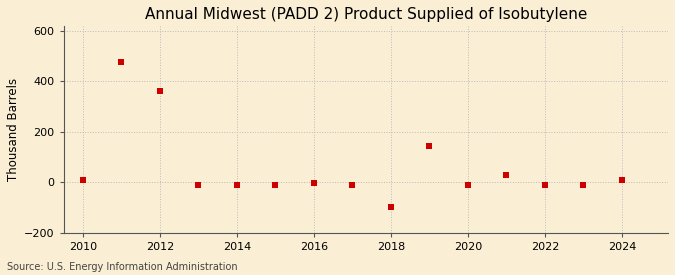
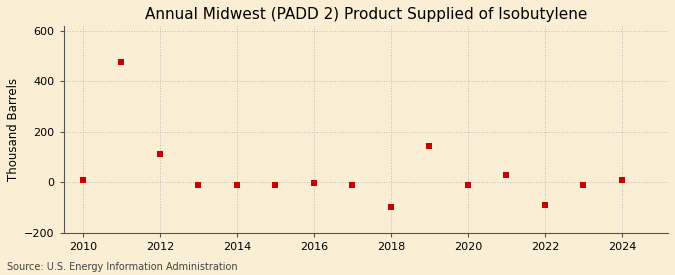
2012: 360 -> 110
2022: -10 -> -90
